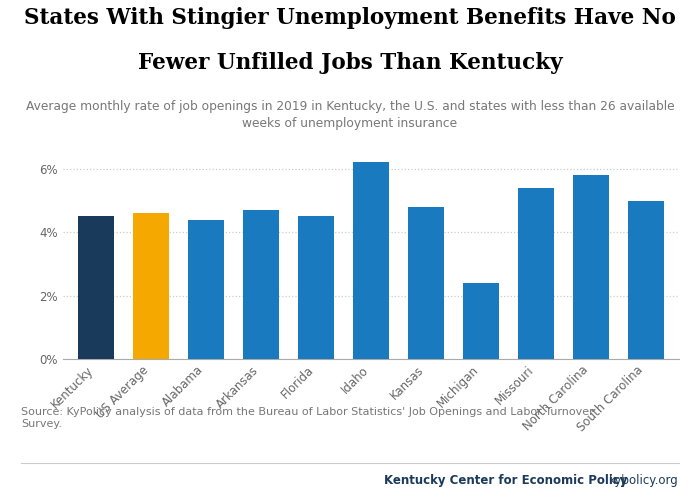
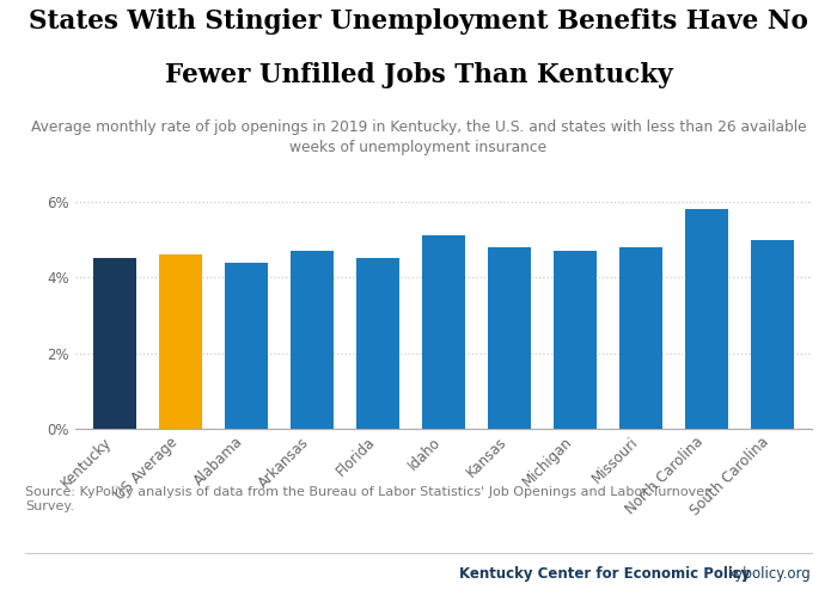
Idaho: 6.2% -> 5.1%
Michigan: 2.4% -> 4.7%
Missouri: 5.4% -> 4.8%
